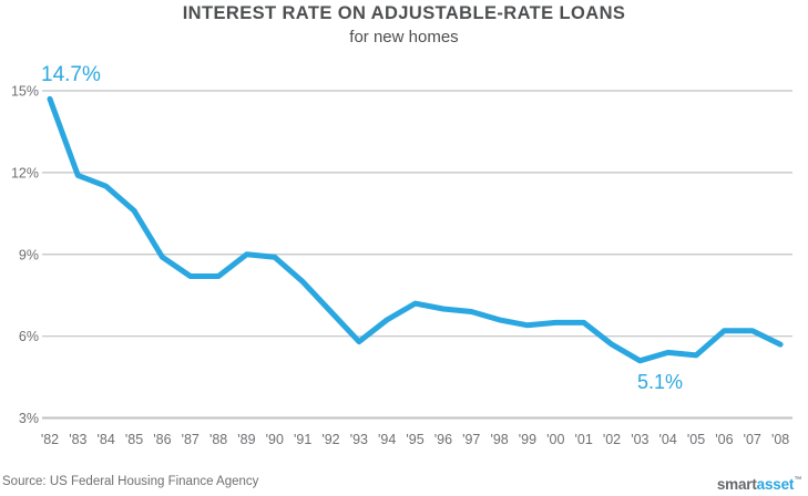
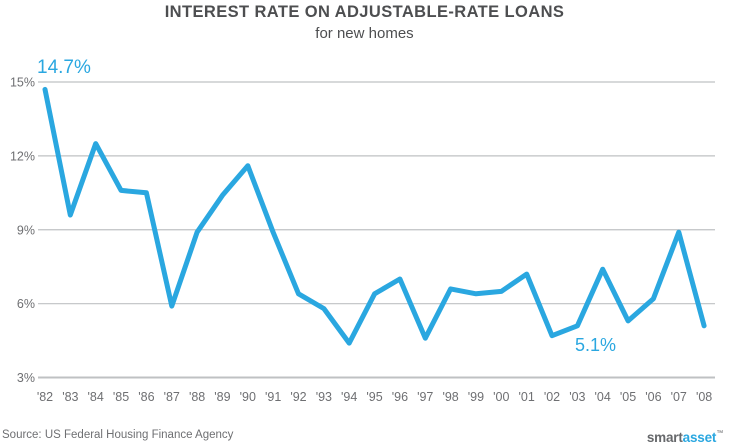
'83: 11.9% -> 9.6%
'84: 11.5% -> 12.5%
'86: 8.9% -> 10.5%
'87: 8.2% -> 5.9%
'88: 8.2% -> 8.9%
'89: 9.0% -> 10.4%
'90: 8.9% -> 11.6%
'91: 8.0% -> 8.9%
'92: 6.9% -> 6.4%
'94: 6.6% -> 4.4%
'95: 7.2% -> 6.4%
'97: 6.9% -> 4.6%
'01: 6.5% -> 7.2%
'02: 5.7% -> 4.7%
'04: 5.4% -> 7.4%
'07: 6.2% -> 8.9%
'08: 5.7% -> 5.1%
